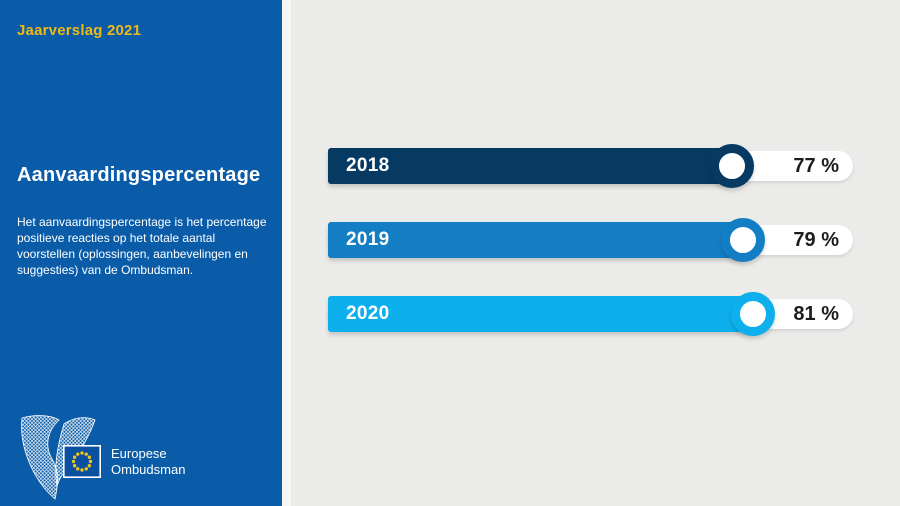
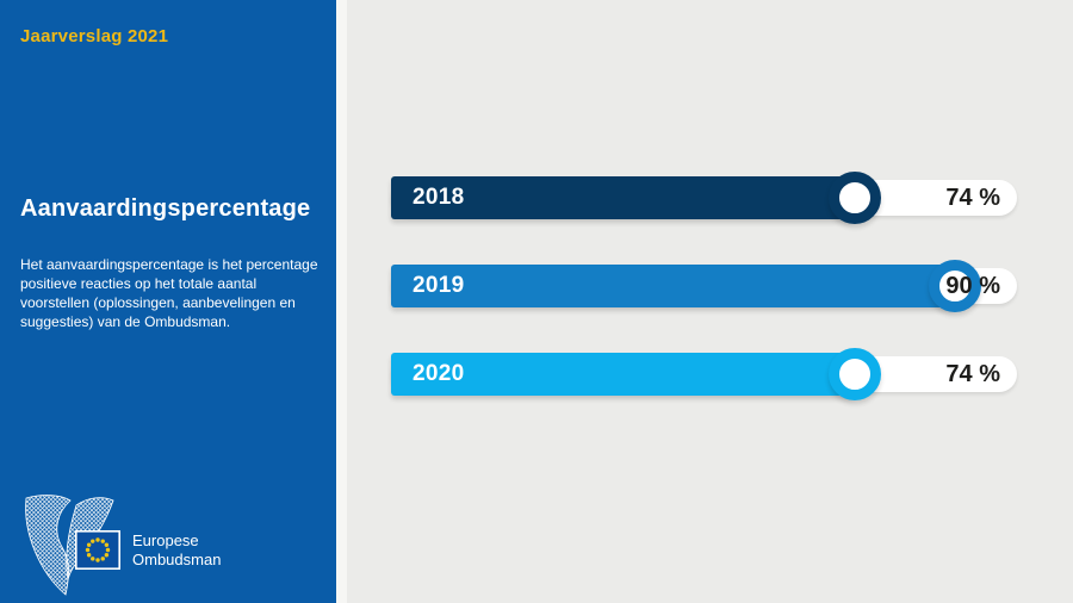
2018: 77 -> 74
2019: 79 -> 90
2020: 81 -> 74
